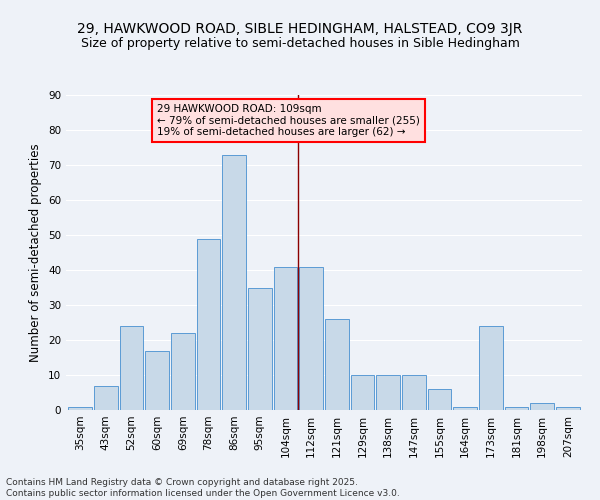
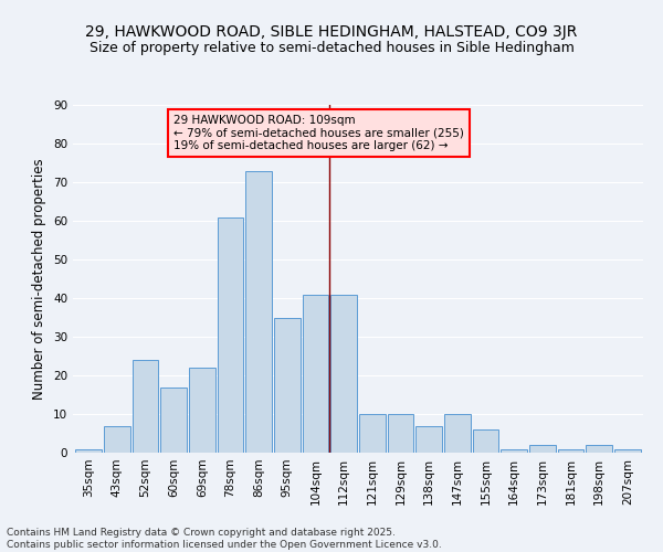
78sqm: 49 -> 61
121sqm: 26 -> 10
138sqm: 10 -> 7
173sqm: 24 -> 2
